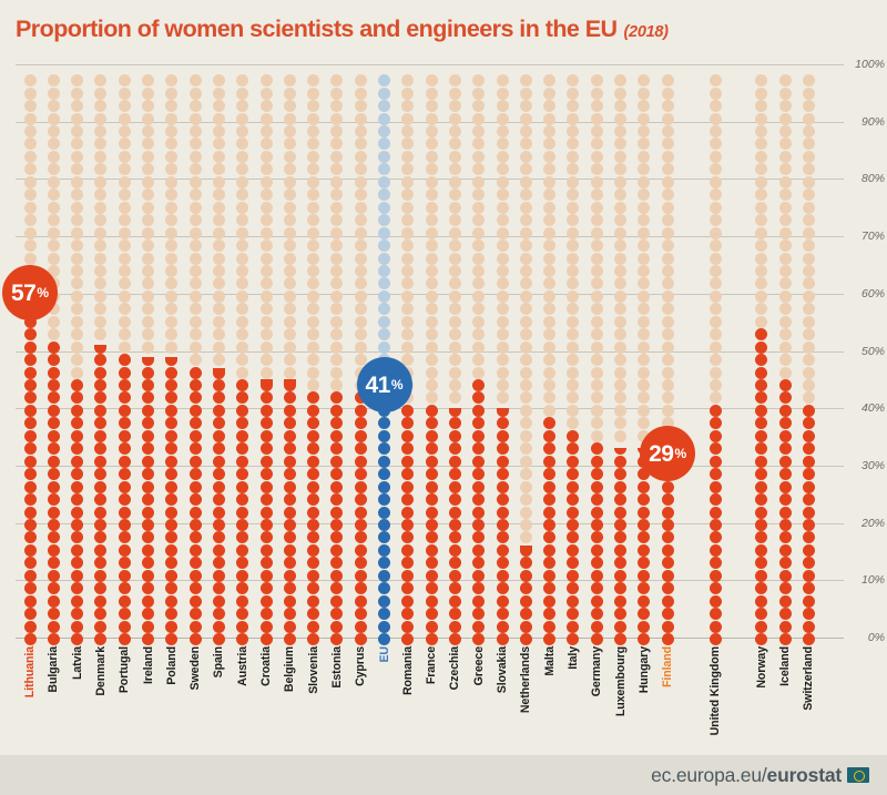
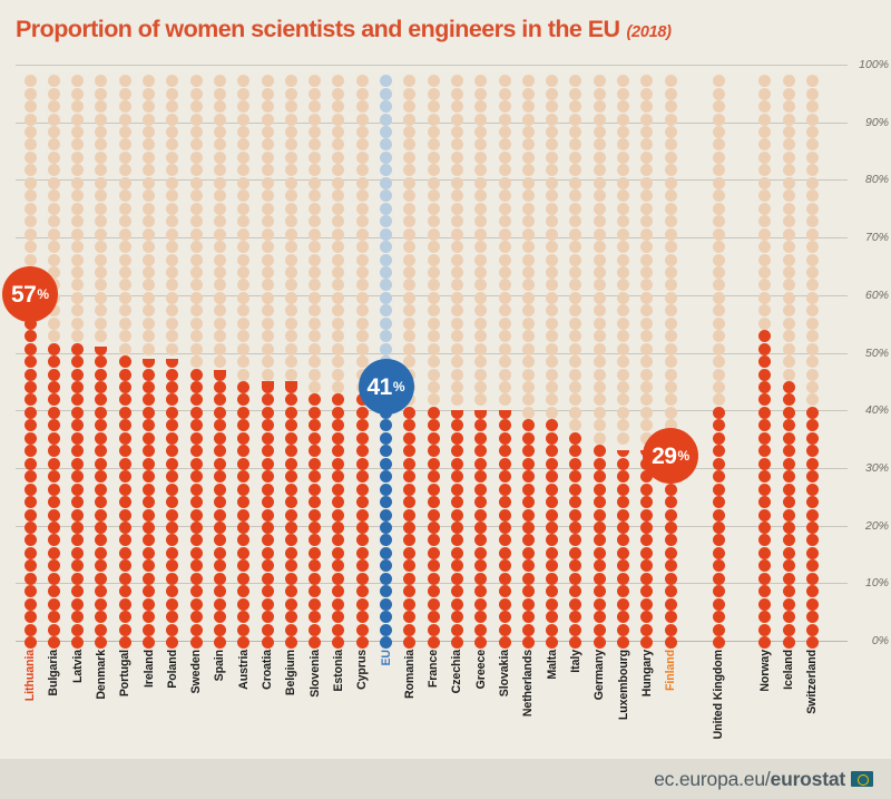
Latvia: 46% -> 52%
Greece: 46% -> 40%
Netherlands: 16% -> 39%
